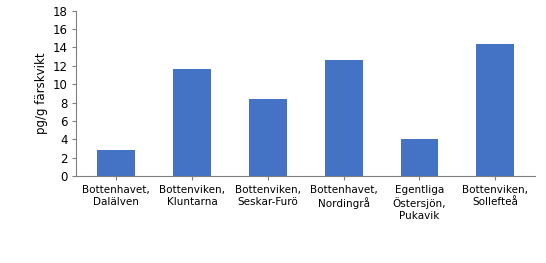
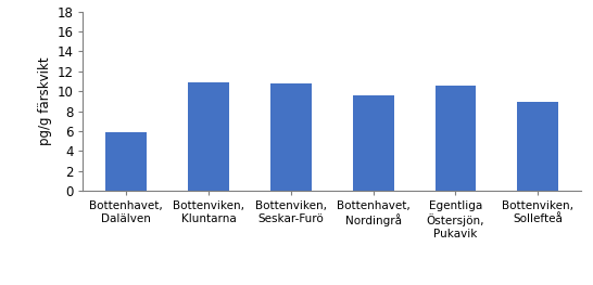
Bottenhavet, Dalälven: 2.8 -> 5.8
Bottenviken, Kluntarna: 11.6 -> 10.9
Bottenviken, Seskar-Furö: 8.4 -> 10.8
Bottenhavet, Nordingrå: 12.6 -> 9.6
Egentliga Östersjön, Pukavik: 4.0 -> 10.6
Bottenviken, Sollefteå: 14.4 -> 8.9
